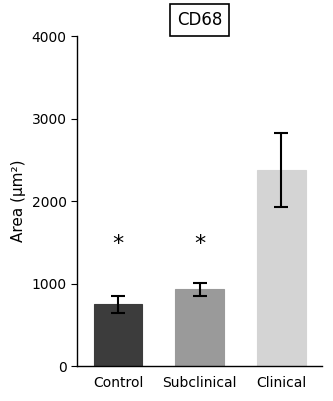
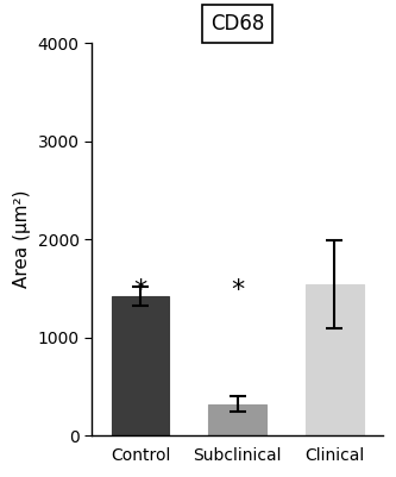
Control: 750 -> 1420
Subclinical: 930 -> 320
Clinical: 2380 -> 1540
